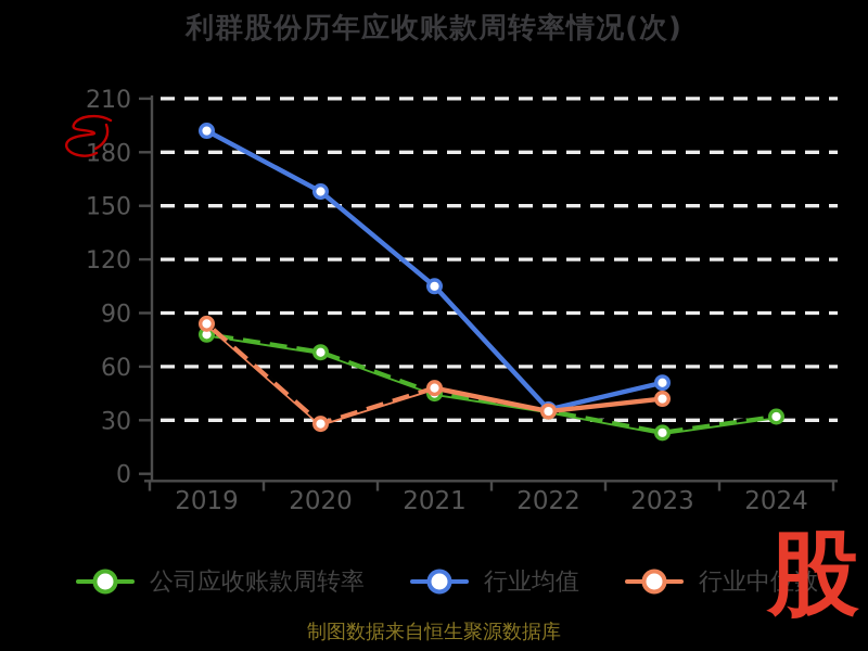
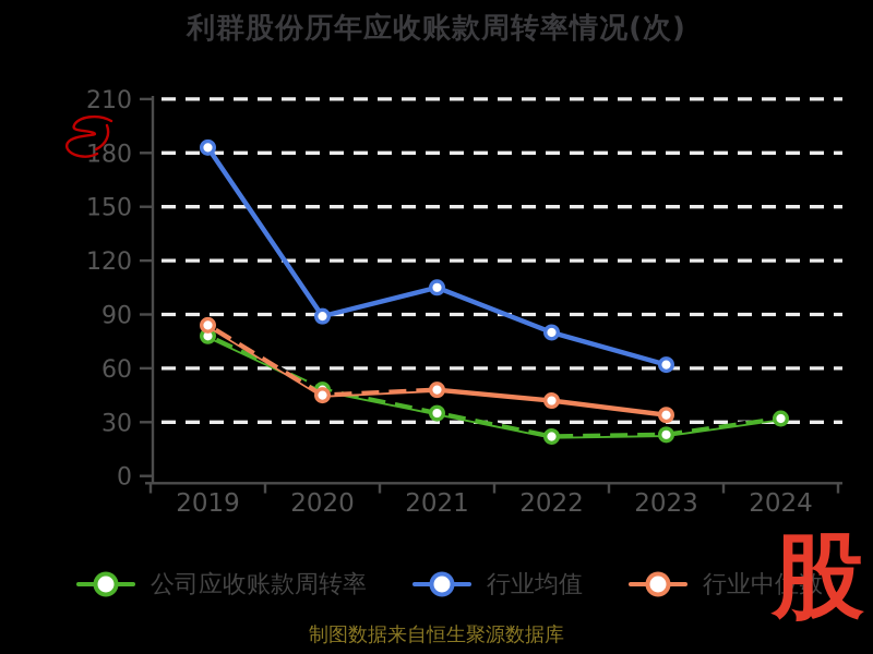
行业均值/2019: 192 -> 183
公司应收账款周转率/2020: 68 -> 48
行业均值/2020: 158 -> 89
行业中位数/2020: 28 -> 45
公司应收账款周转率/2021: 45 -> 35
公司应收账款周转率/2022: 35 -> 22
行业均值/2022: 36 -> 80
行业中位数/2022: 35 -> 42
行业均值/2023: 51 -> 62
行业中位数/2023: 42 -> 34
